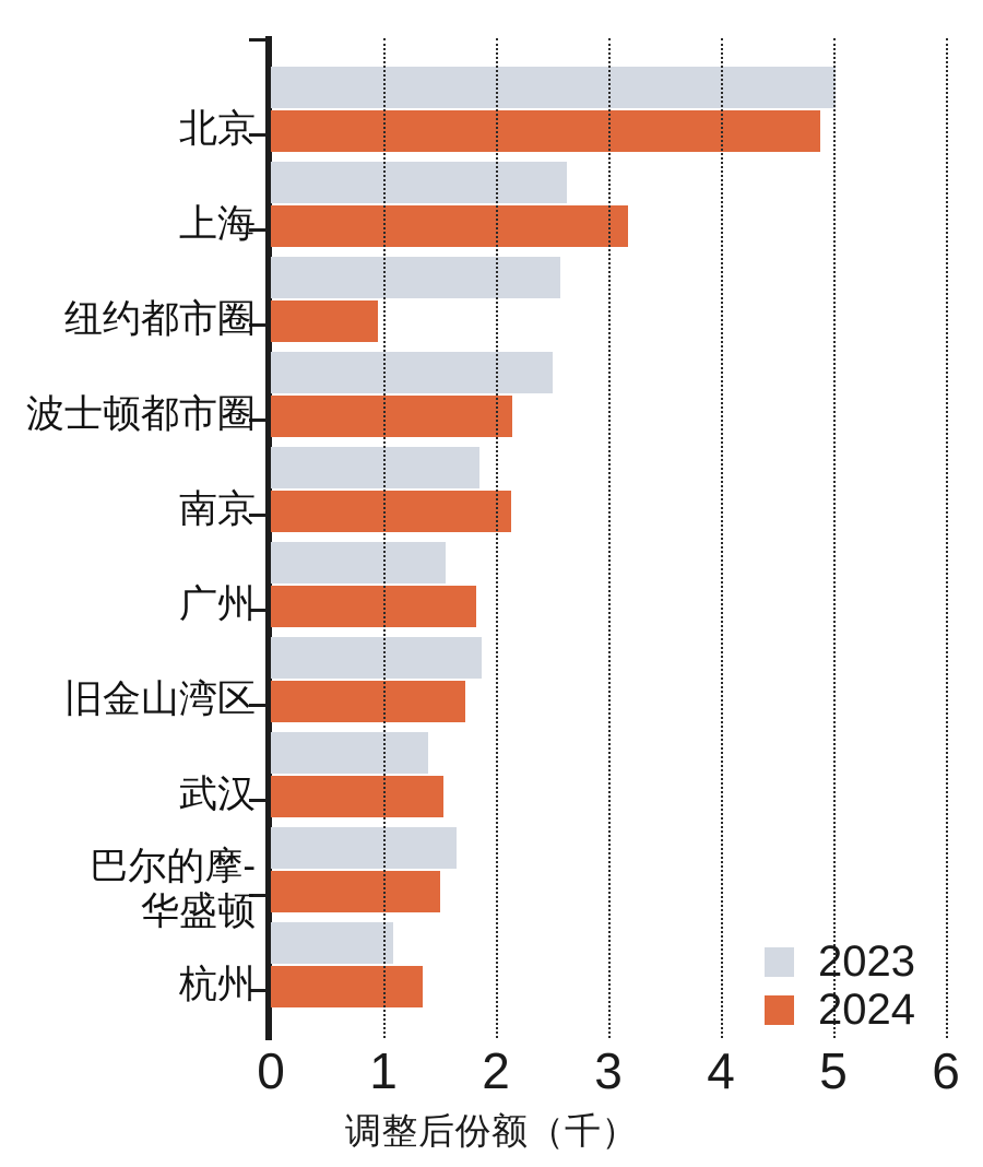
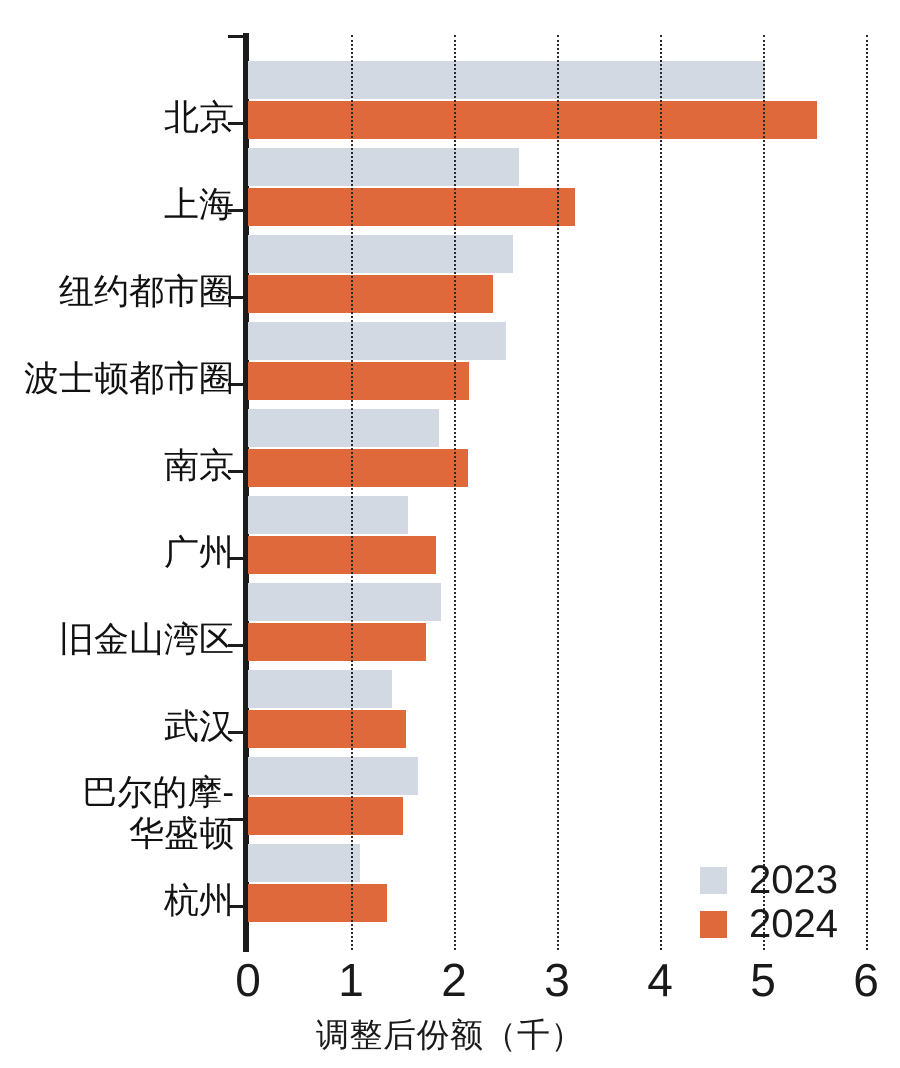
2024/北京: 4.88 -> 5.52
2024/纽约都市圈: 0.95 -> 2.38
